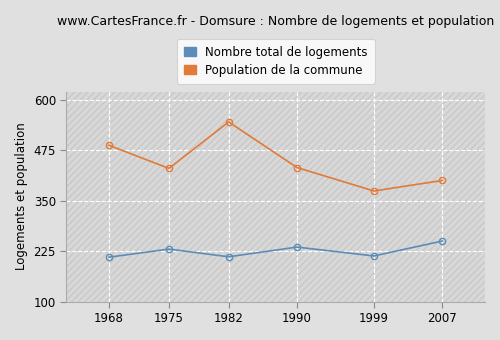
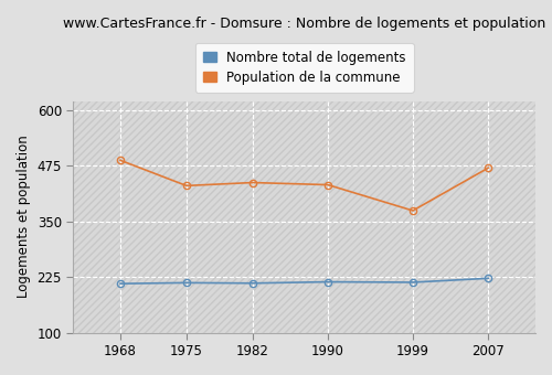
Nombre total de logements/1975: 230 -> 212
Population de la commune/1982: 545 -> 437
Nombre total de logements/1990: 235 -> 214
Nombre total de logements/2007: 250 -> 222
Population de la commune/2007: 400 -> 470
